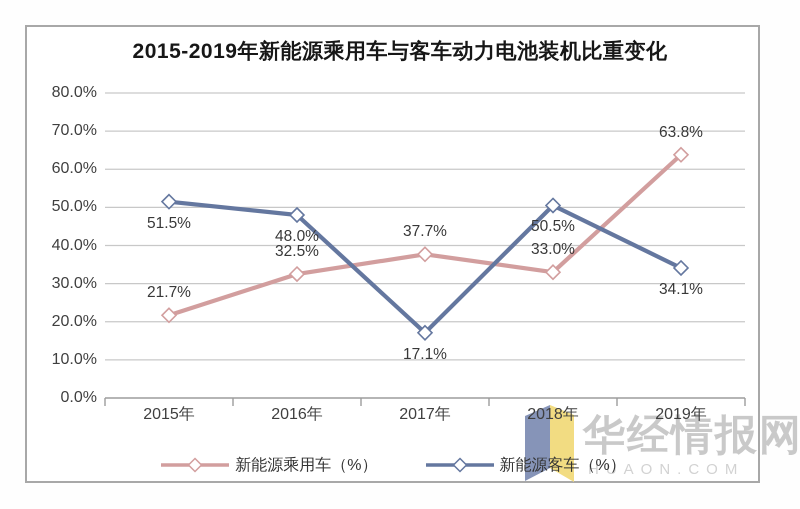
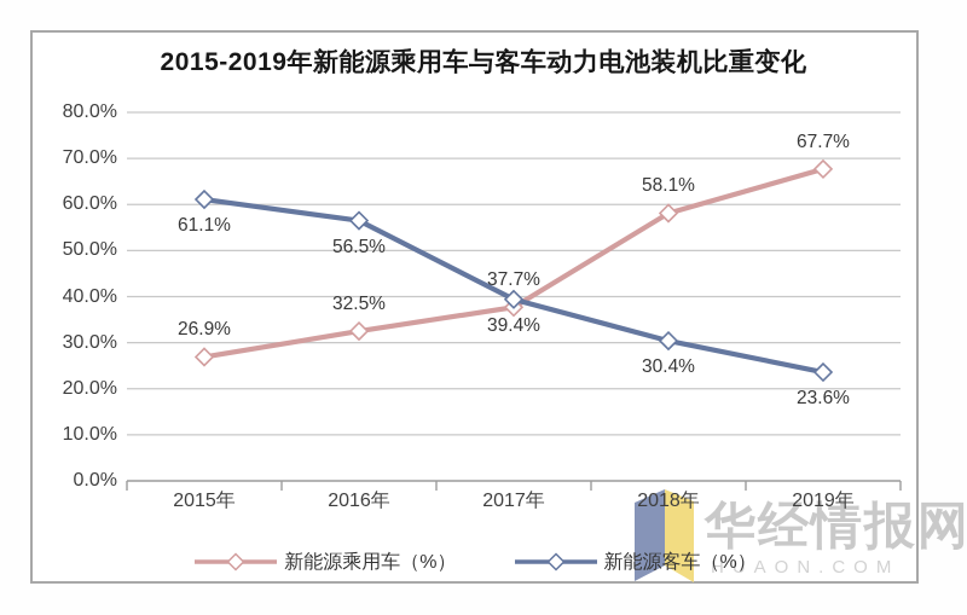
新能源乘用车（%）/2015年: 21.7% -> 26.9%
新能源客车（%）/2015年: 51.5% -> 61.1%
新能源客车（%）/2016年: 48.0% -> 56.5%
新能源客车（%）/2017年: 17.1% -> 39.4%
新能源乘用车（%）/2018年: 33.0% -> 58.1%
新能源客车（%）/2018年: 50.5% -> 30.4%
新能源乘用车（%）/2019年: 63.8% -> 67.7%
新能源客车（%）/2019年: 34.1% -> 23.6%
